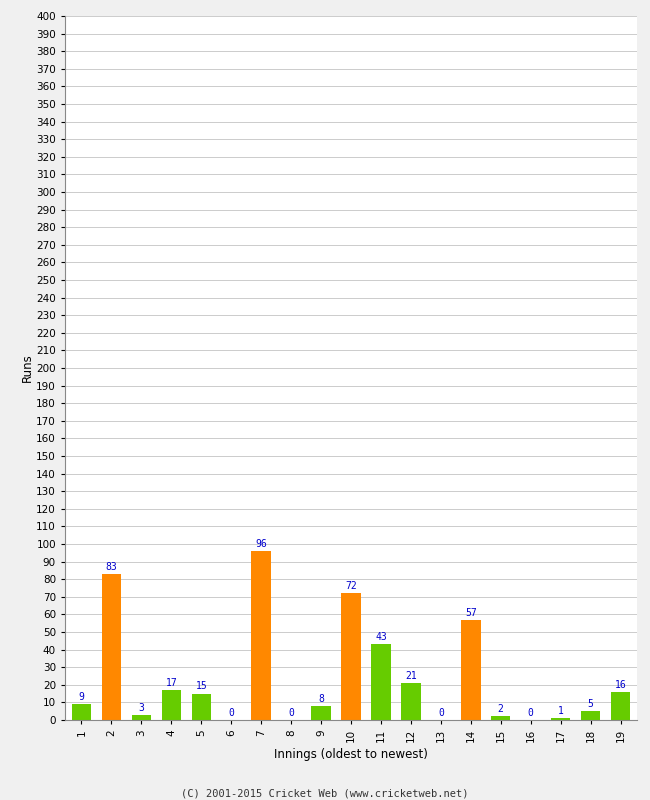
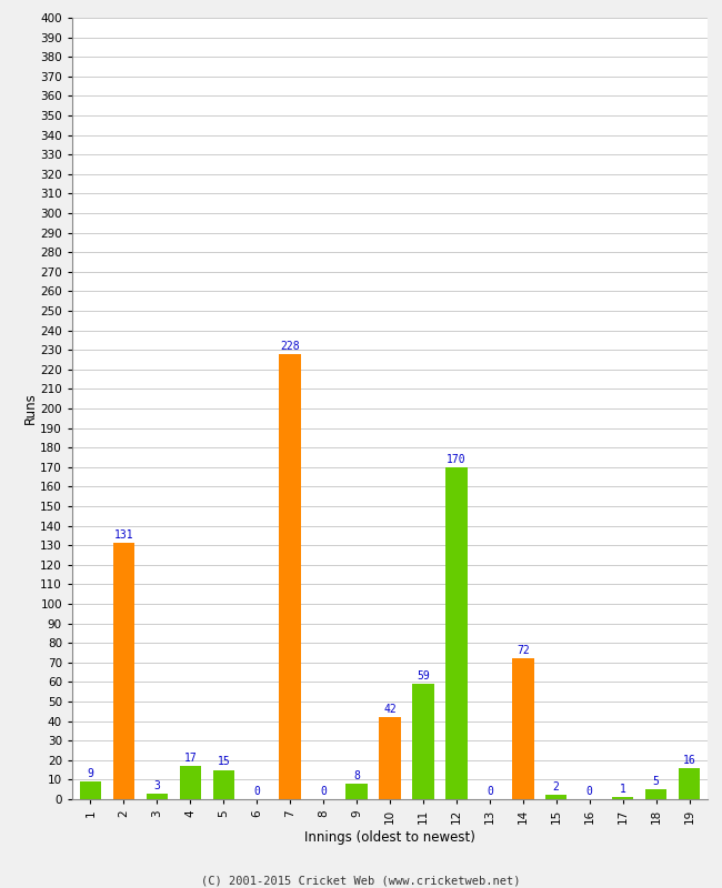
2: 83 -> 131
7: 96 -> 228
10: 72 -> 42
11: 43 -> 59
12: 21 -> 170
14: 57 -> 72
